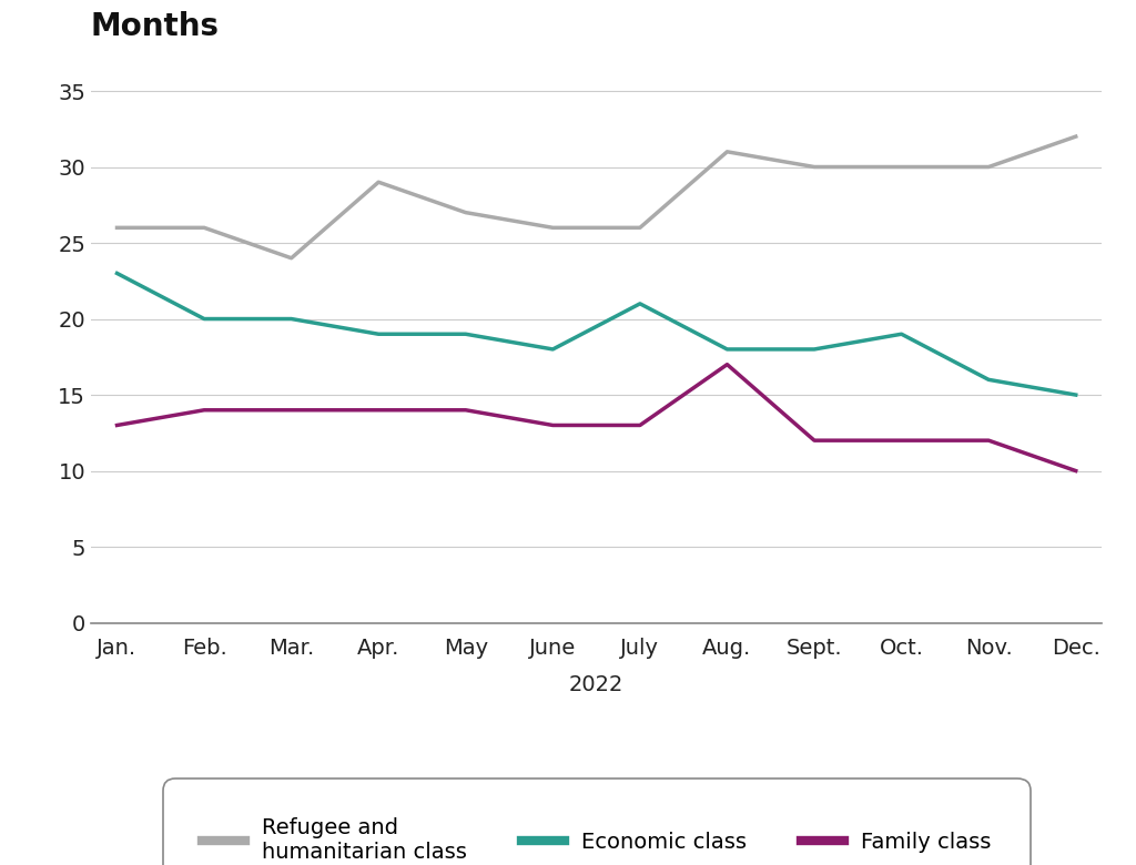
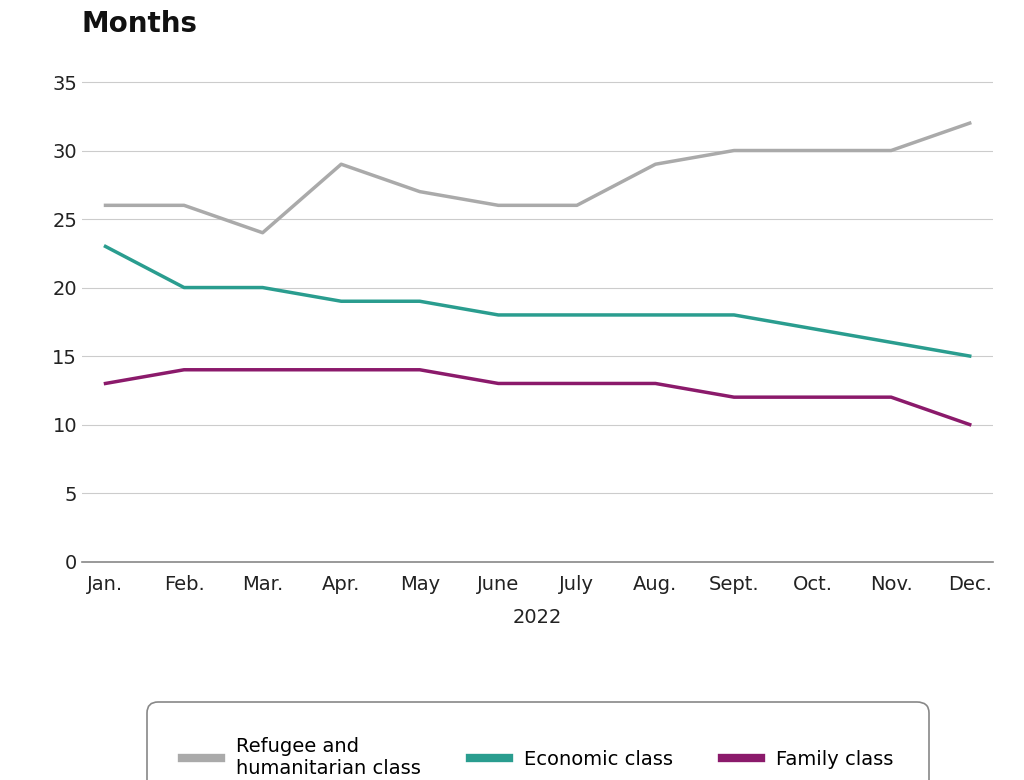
Economic class/July: 21 -> 18
Refugee and humanitarian class/Aug.: 31 -> 29
Family class/Aug.: 17 -> 13
Economic class/Oct.: 19 -> 17
